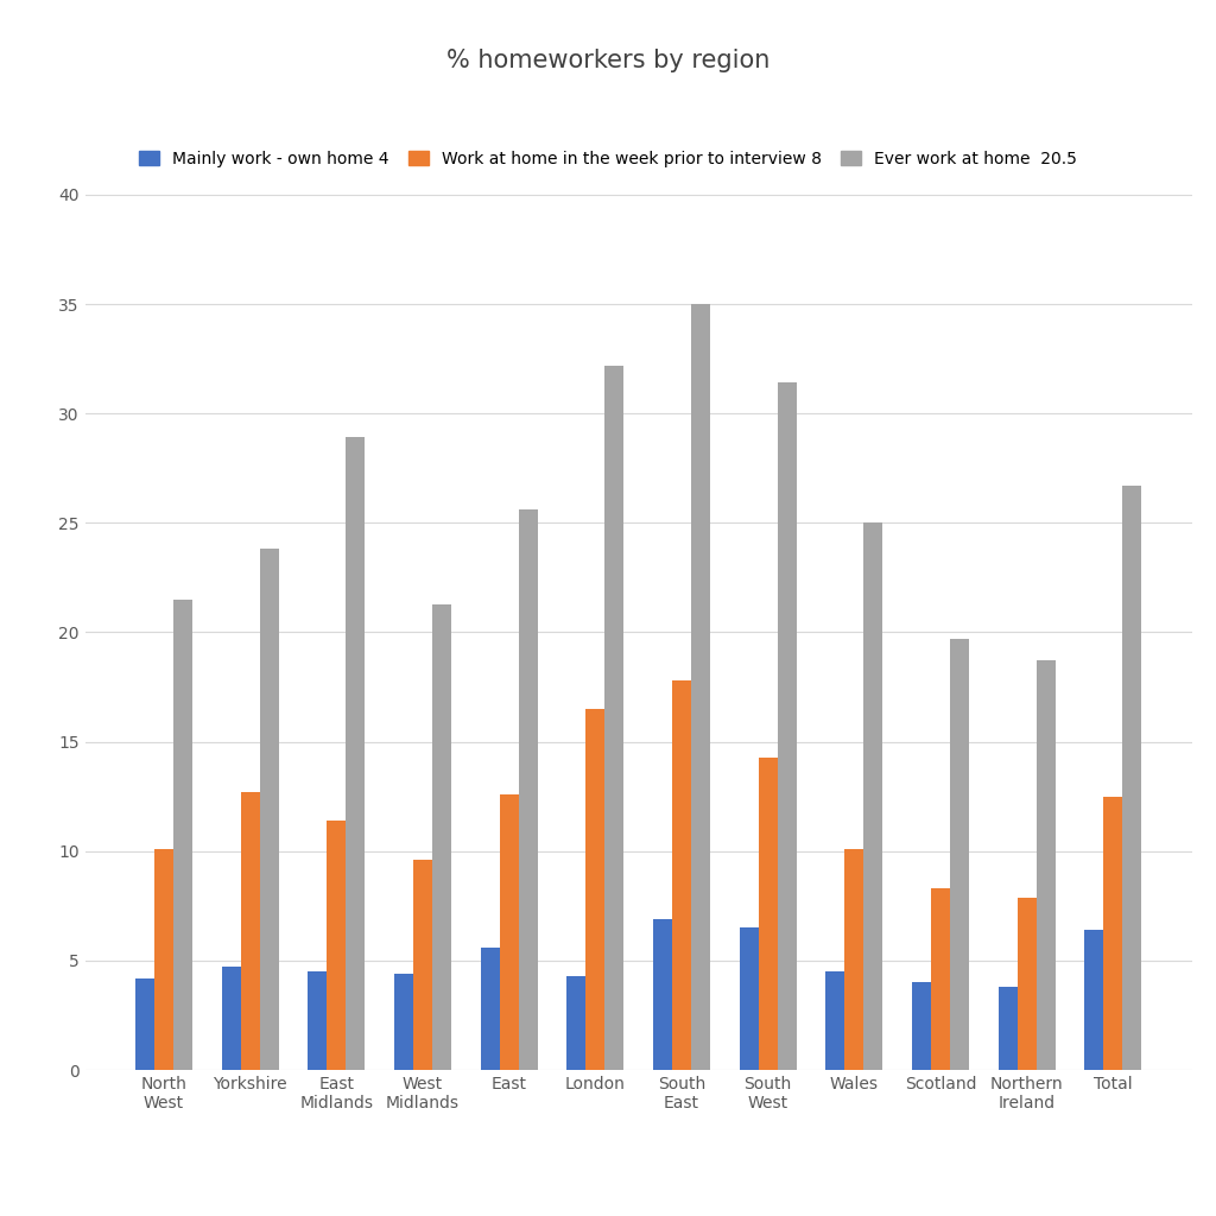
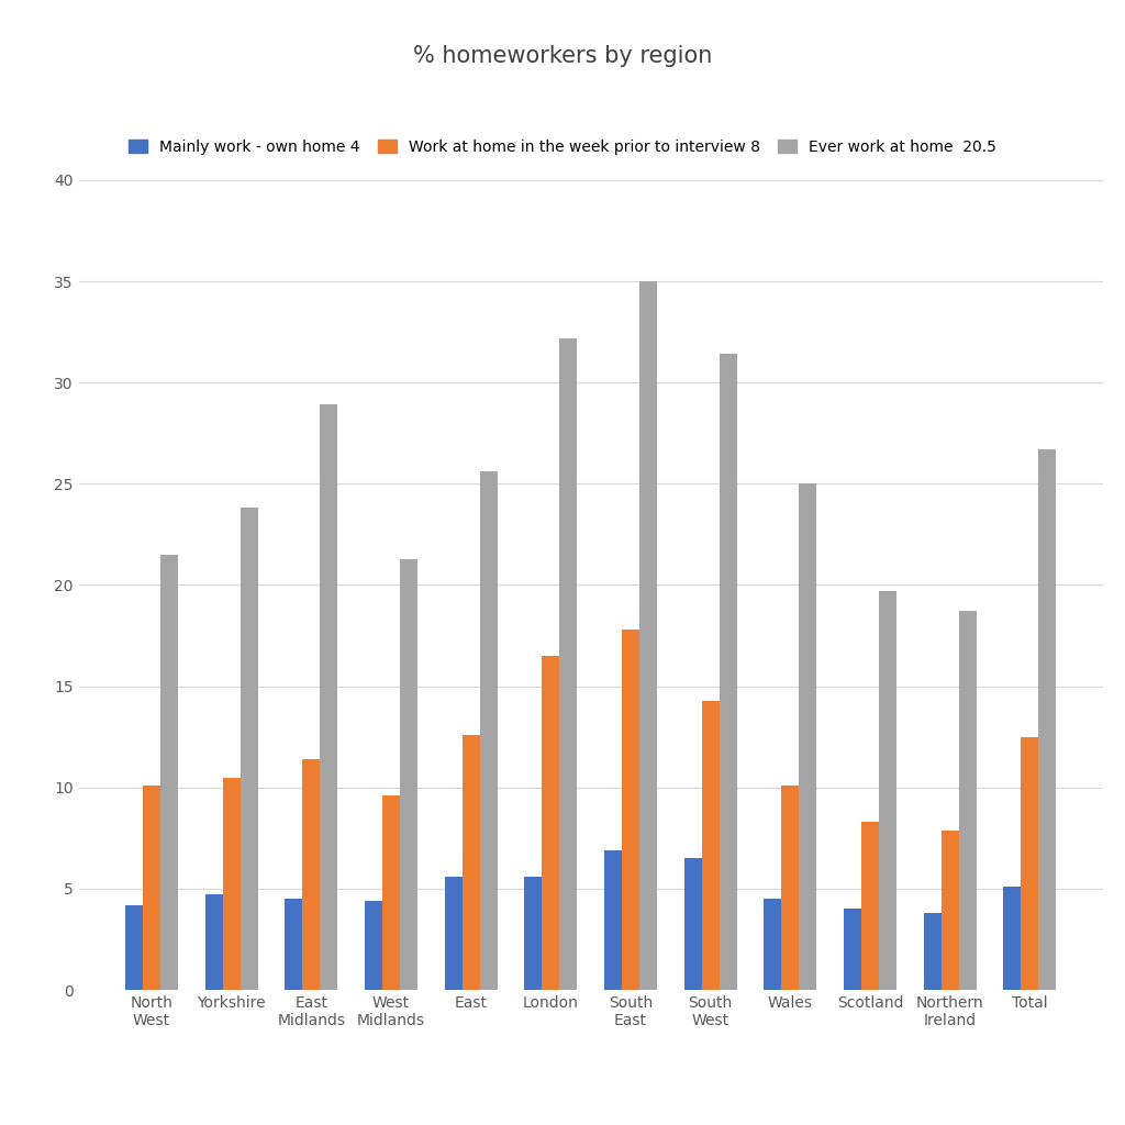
Work at home in the week prior to interview 8/Yorkshire: 12.7 -> 10.5
Mainly work - own home 4/London: 4.3 -> 5.6
Mainly work - own home 4/Total: 6.4 -> 5.1
